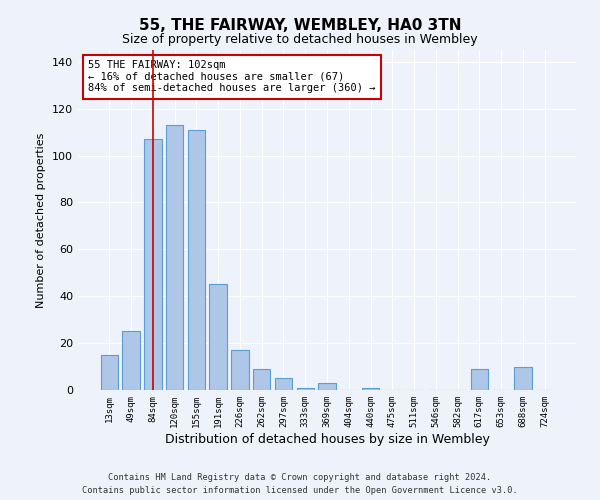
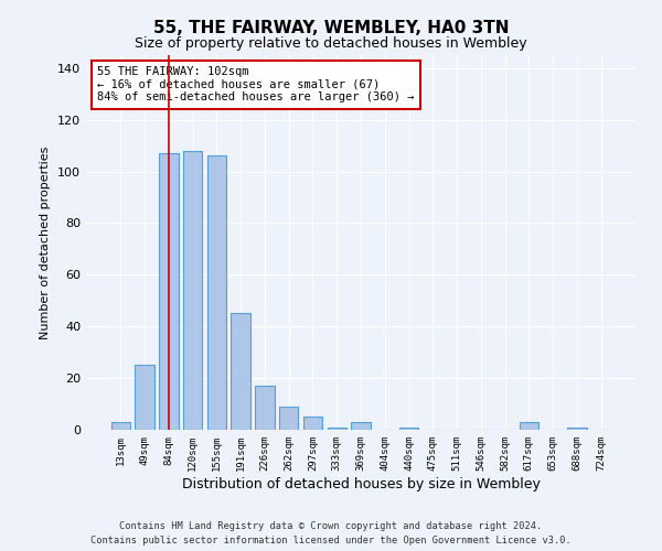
13sqm: 15 -> 3
120sqm: 113 -> 108
155sqm: 111 -> 106
617sqm: 9 -> 3
688sqm: 10 -> 1
